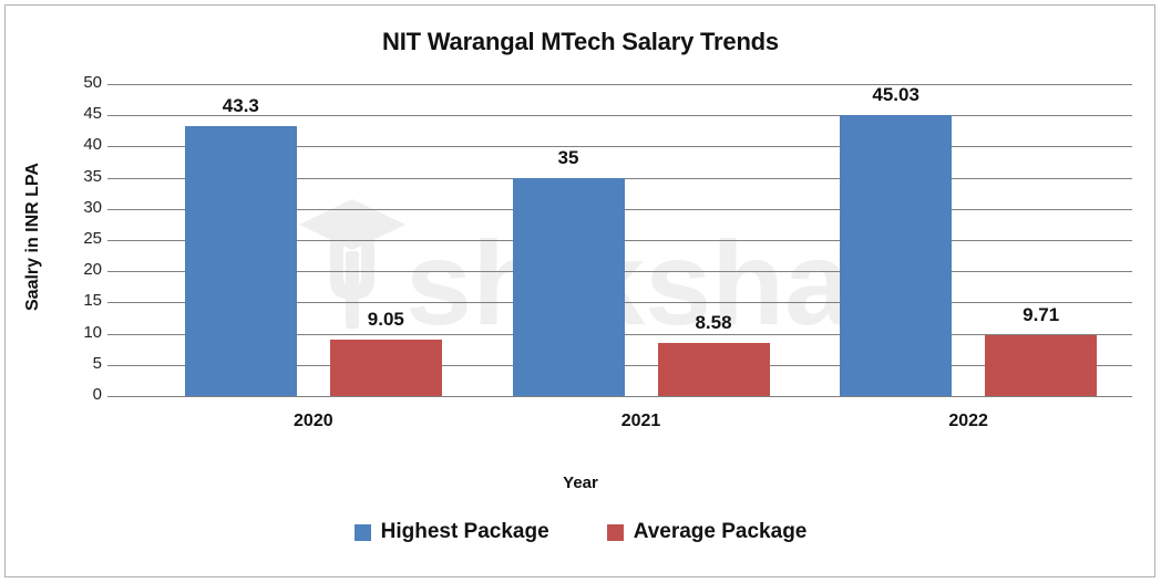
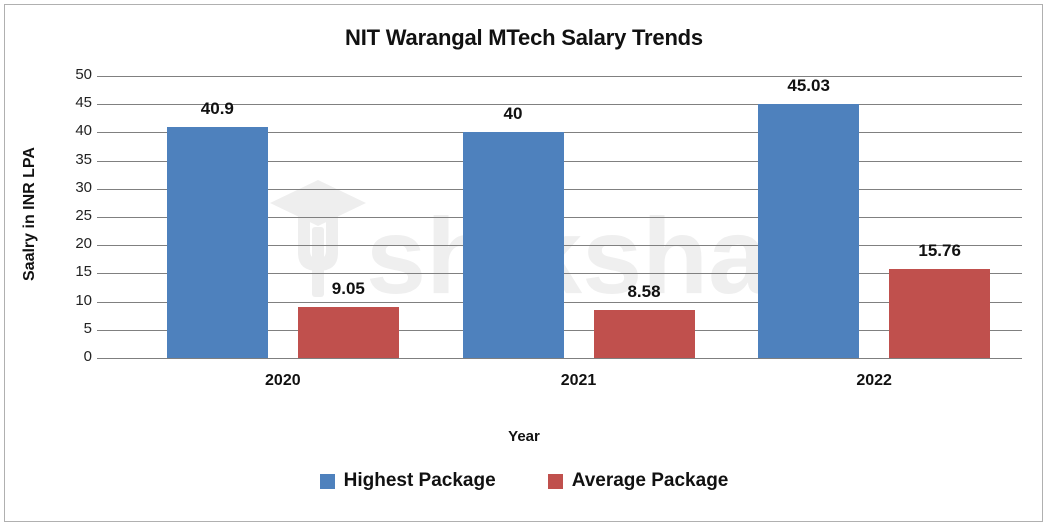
Highest Package/2020: 43.3 -> 40.9
Highest Package/2021: 35 -> 40
Average Package/2022: 9.71 -> 15.76
